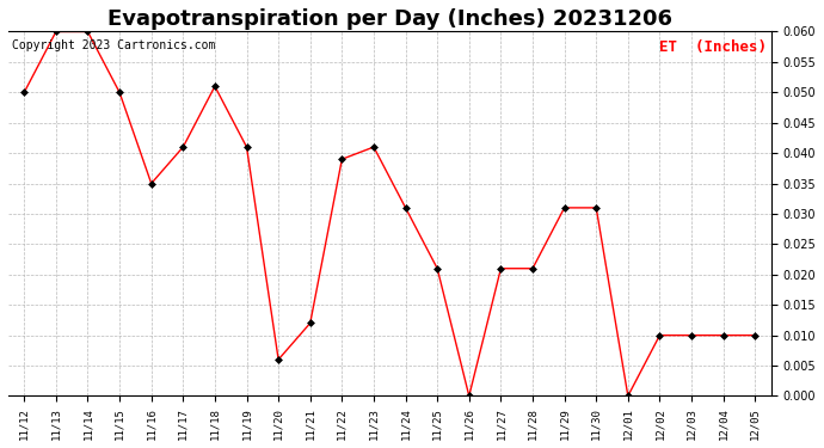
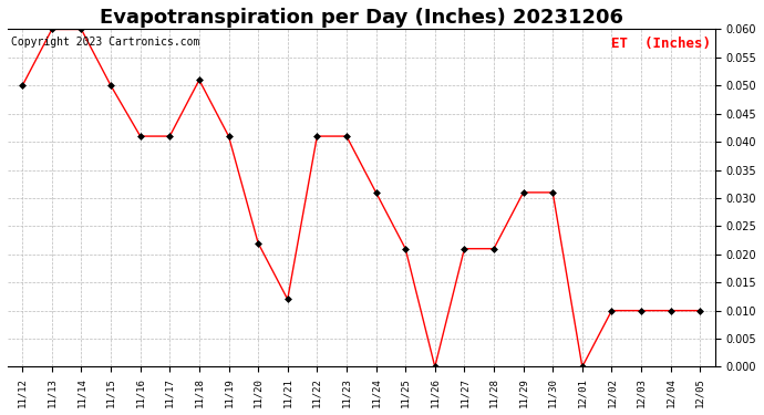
11/16: 0.035 -> 0.041
11/20: 0.006 -> 0.022
11/22: 0.039 -> 0.041
